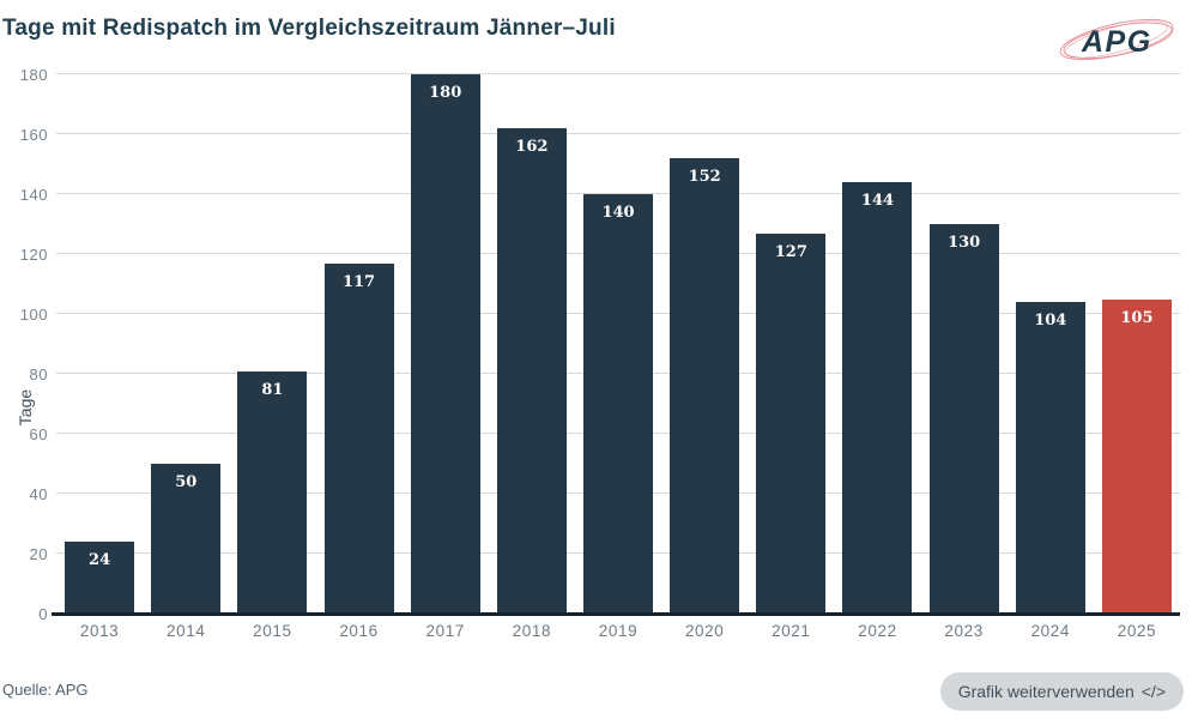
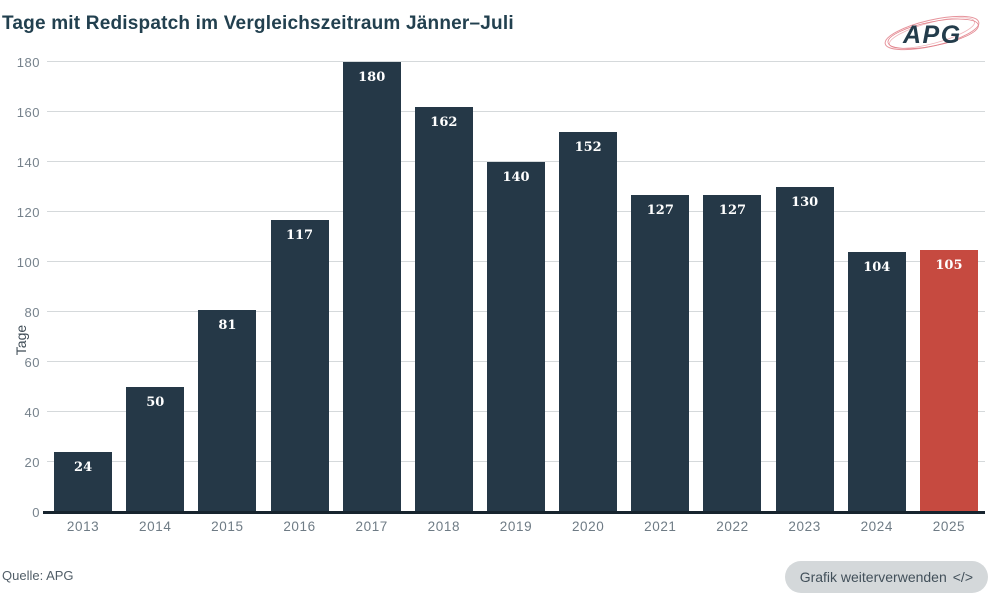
2022: 144 -> 127
